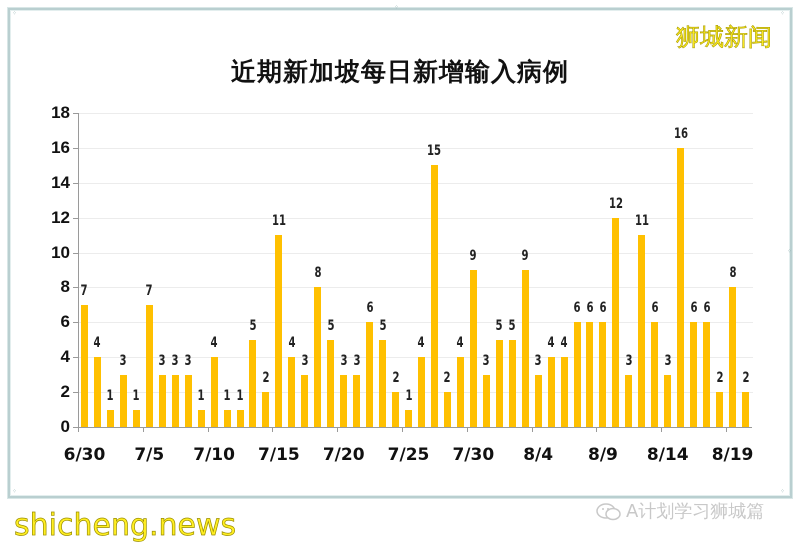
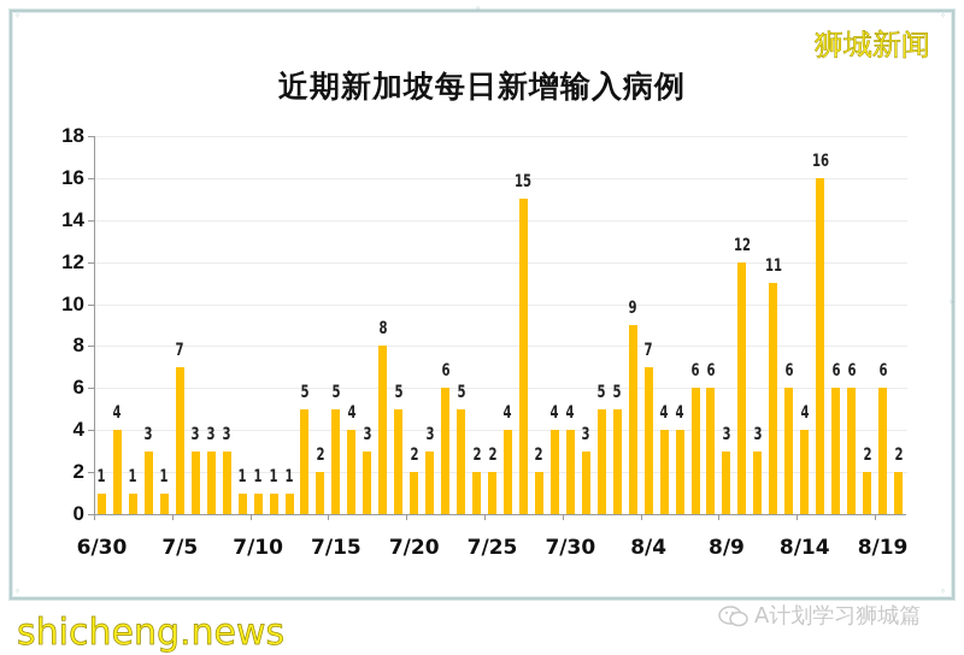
6/30: 7 -> 1
7/10: 4 -> 1
7/15: 11 -> 5
7/20: 3 -> 2
7/25: 1 -> 2
7/30: 9 -> 4
8/4: 3 -> 7
8/9: 6 -> 3
8/14: 3 -> 4
8/19: 8 -> 6
